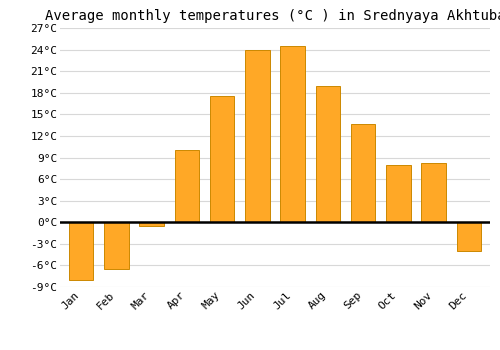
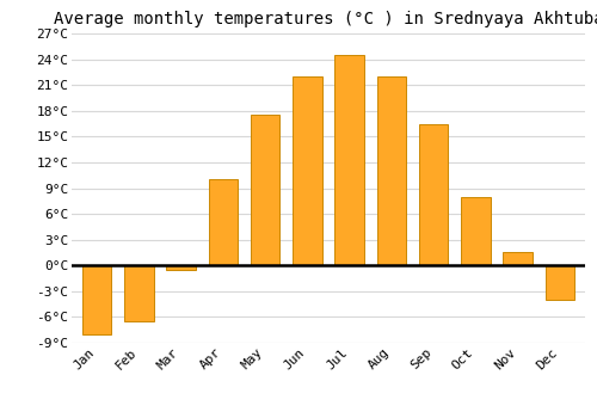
Jun: 24.0°C -> 22.0°C
Aug: 19.0°C -> 22.0°C
Sep: 13.6°C -> 16.5°C
Nov: 8.2°C -> 1.5°C
